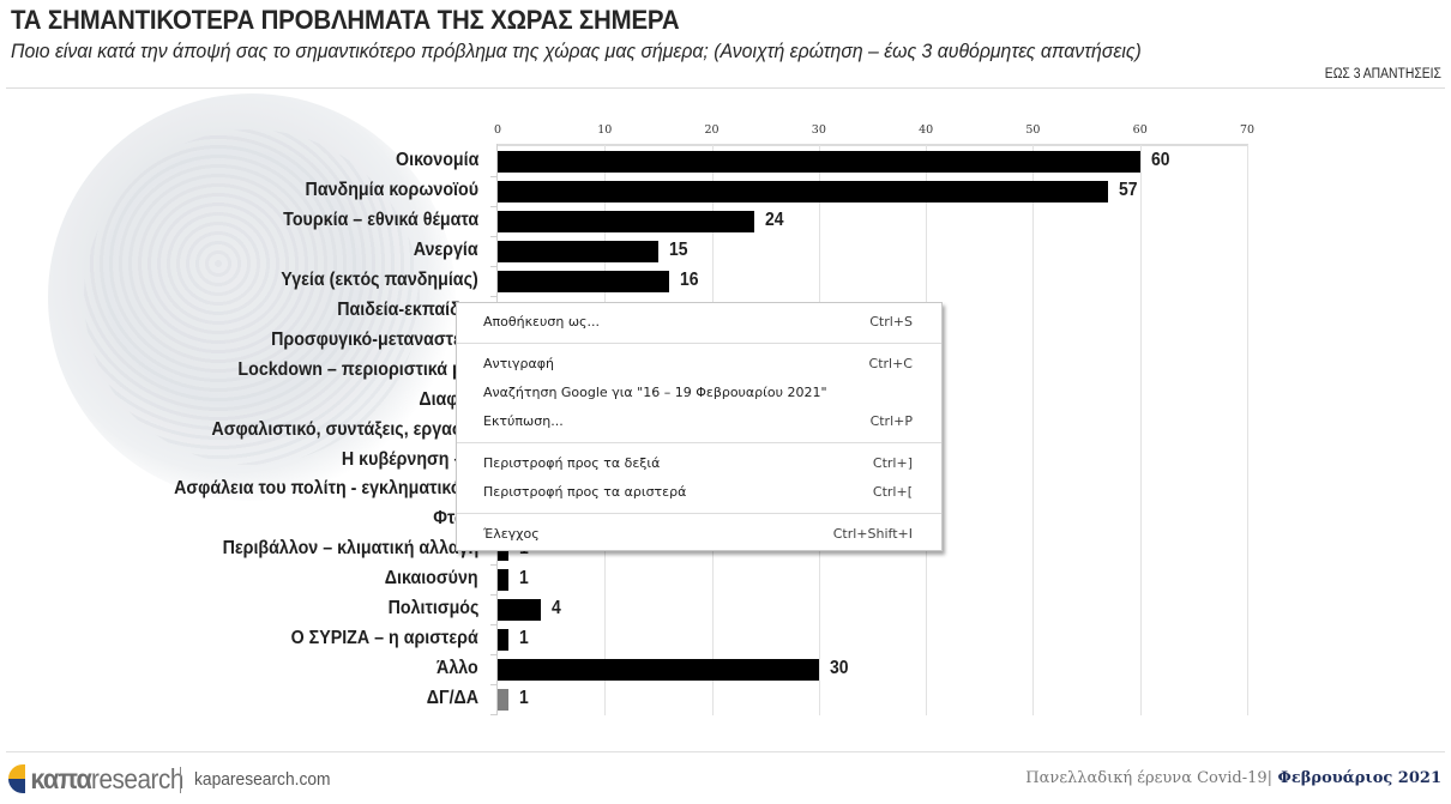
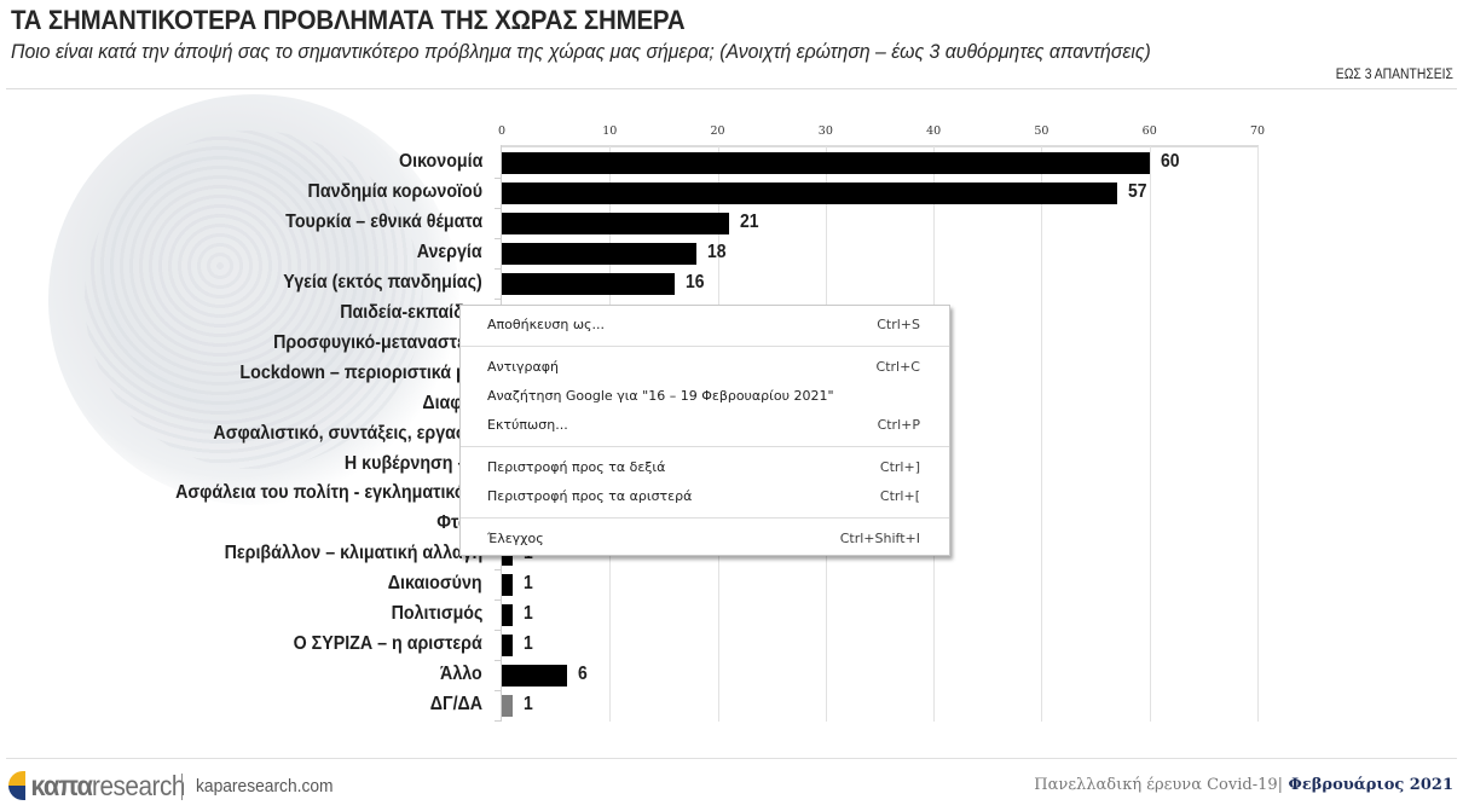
Τουρκία – εθνικά θέματα: 24 -> 21
Ανεργία: 15 -> 18
Πολιτισμός: 4 -> 1
Άλλο: 30 -> 6
